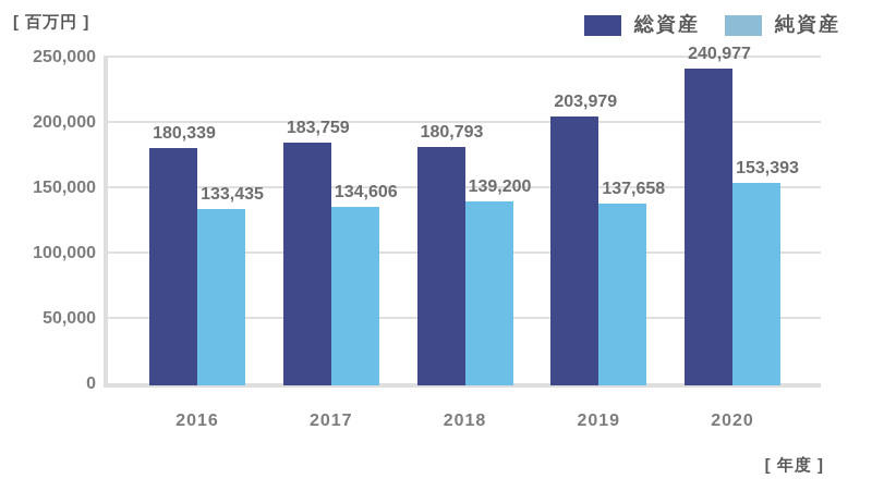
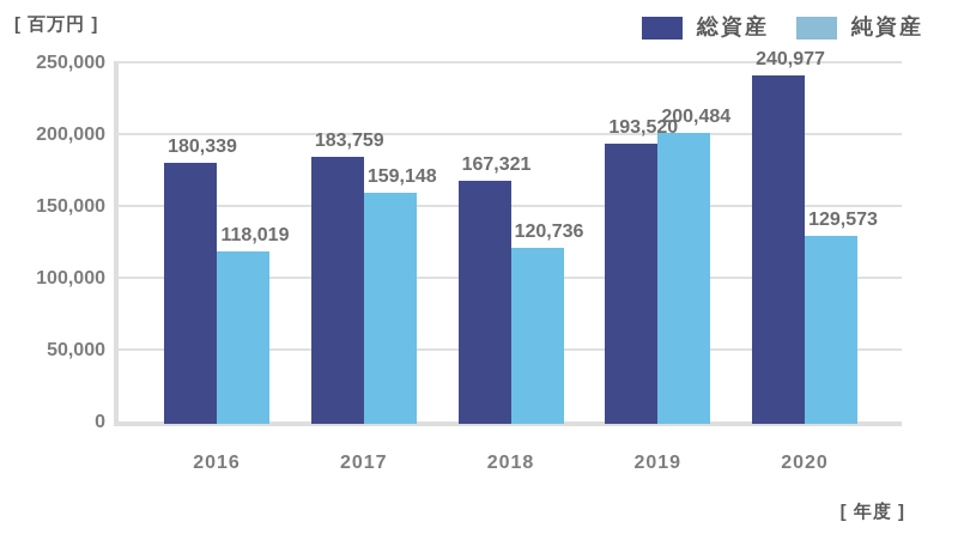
純資産/2016: 133,435 -> 118,019
純資産/2017: 134,606 -> 159,148
総資産/2018: 180,793 -> 167,321
純資産/2018: 139,200 -> 120,736
総資産/2019: 203,979 -> 193,520
純資産/2019: 137,658 -> 200,484
純資産/2020: 153,393 -> 129,573
